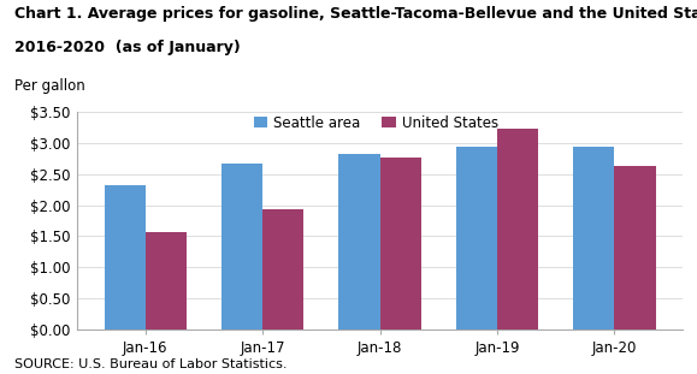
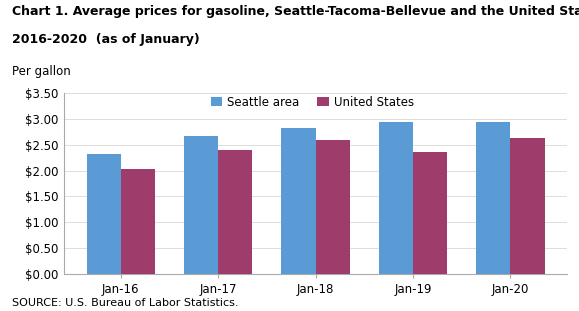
United States/Jan-16: $1.56 -> $2.03
United States/Jan-17: $1.94 -> $2.40
United States/Jan-18: $2.76 -> $2.59
United States/Jan-19: $3.24 -> $2.36
